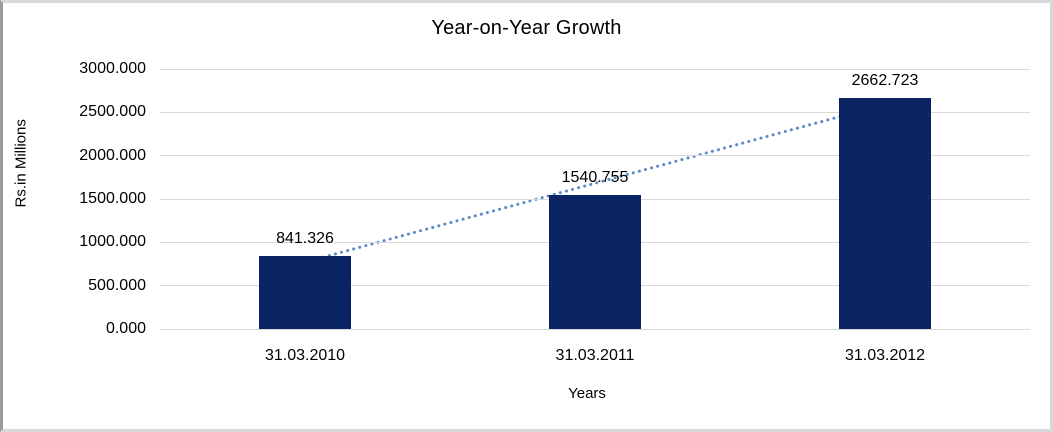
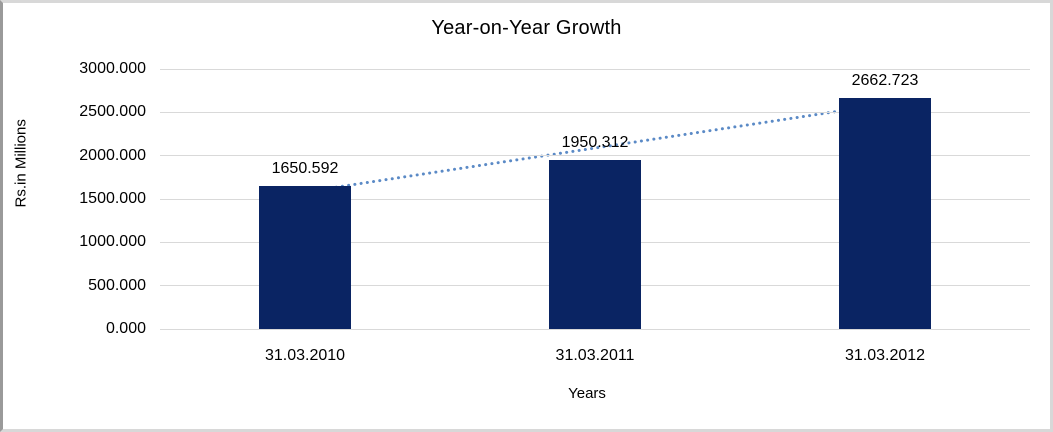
31.03.2010: 841.326 -> 1650.592
31.03.2011: 1540.755 -> 1950.312
